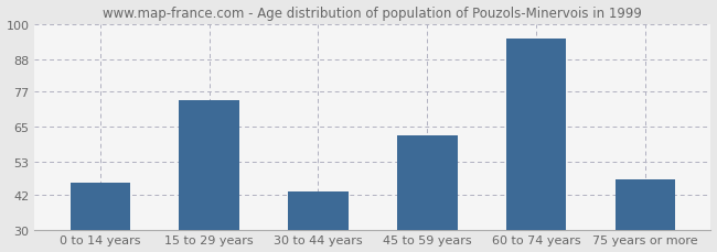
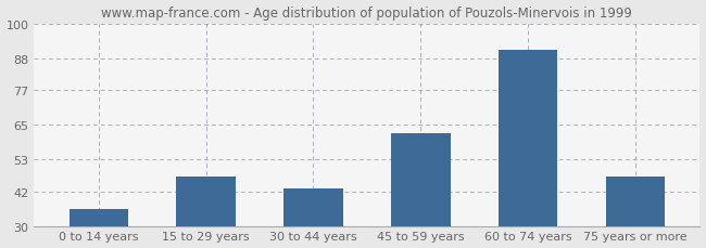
0 to 14 years: 46 -> 36
15 to 29 years: 74 -> 47
60 to 74 years: 95 -> 91
